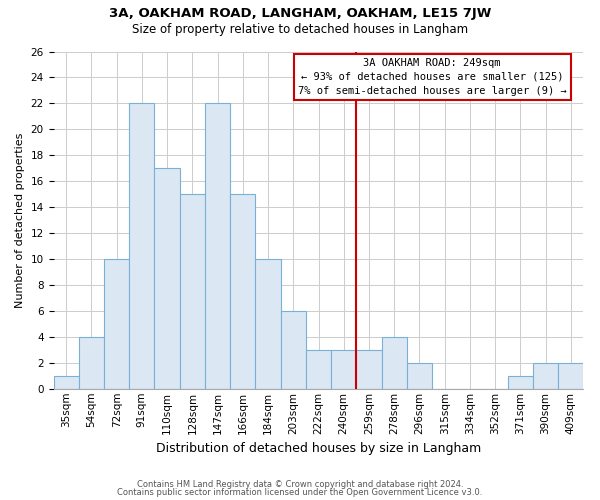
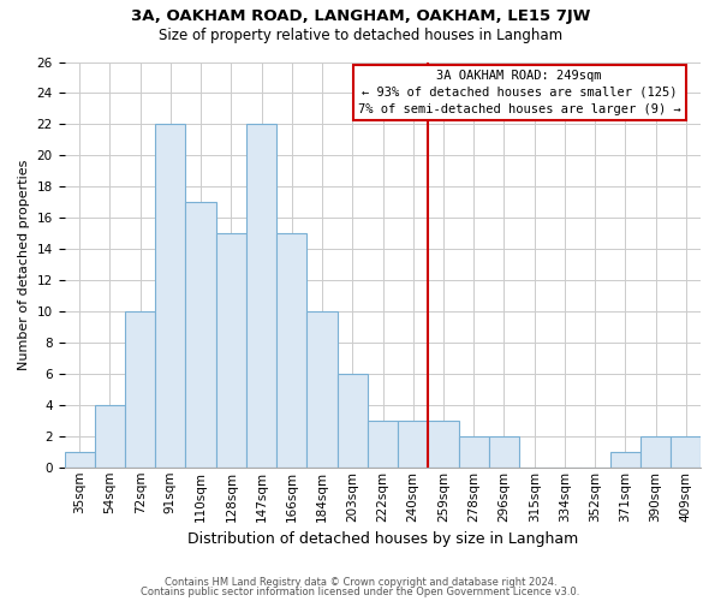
278sqm: 4 -> 2
